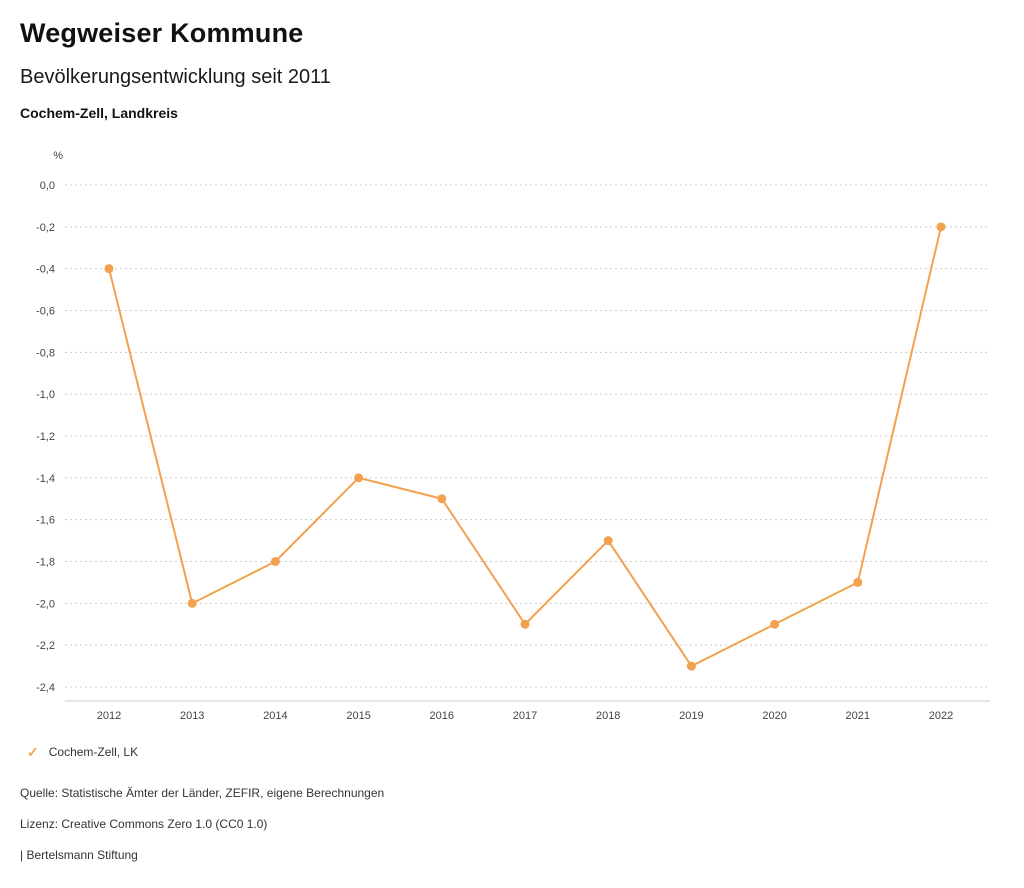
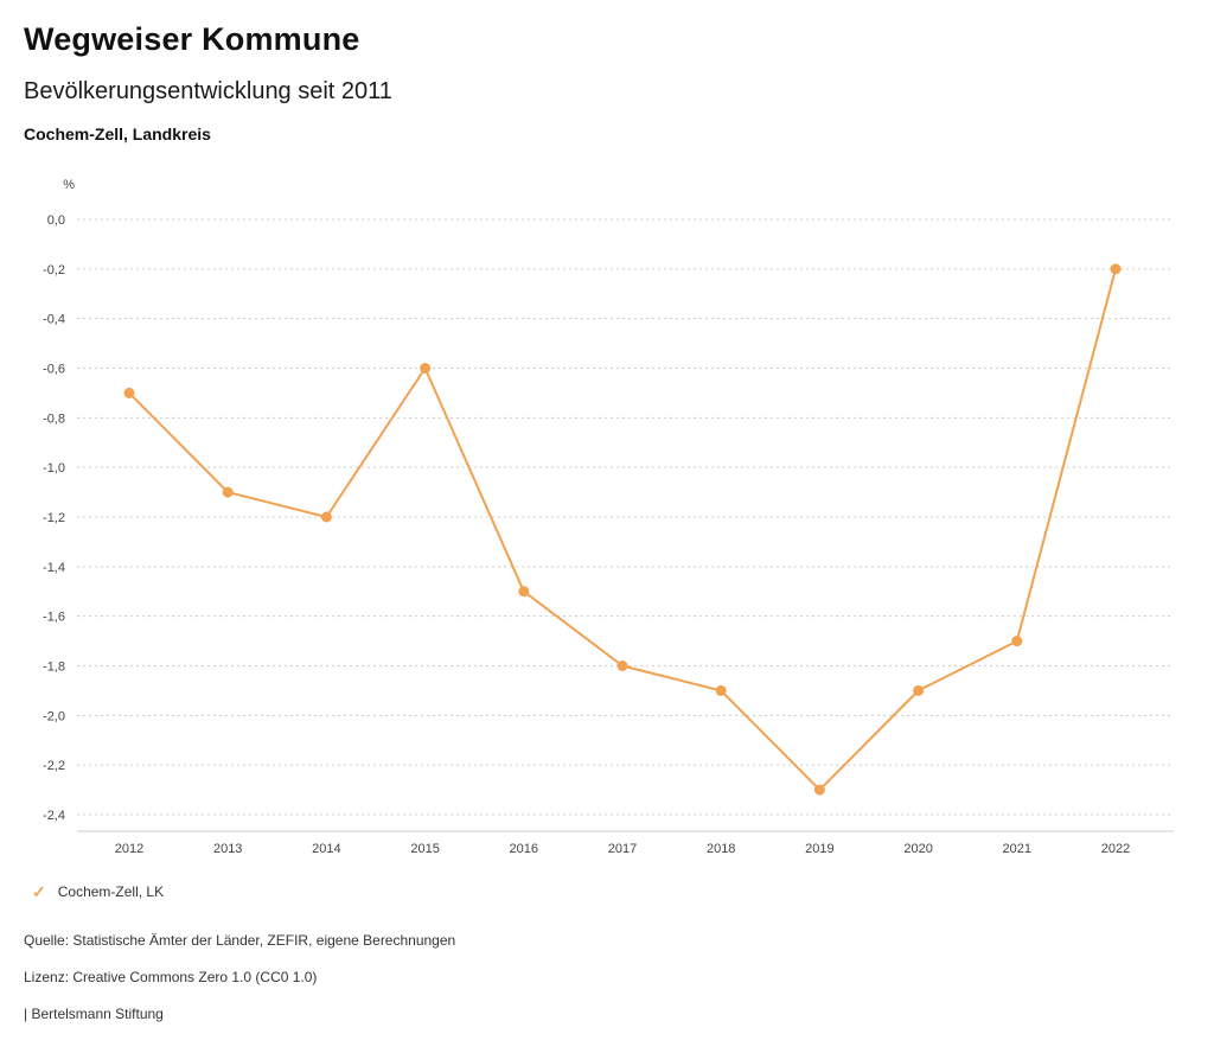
2012: -0,4 -> -0,7
2013: -2,0 -> -1,1
2014: -1,8 -> -1,2
2015: -1,4 -> -0,6
2017: -2,1 -> -1,8
2018: -1,7 -> -1,9
2020: -2,1 -> -1,9
2021: -1,9 -> -1,7
